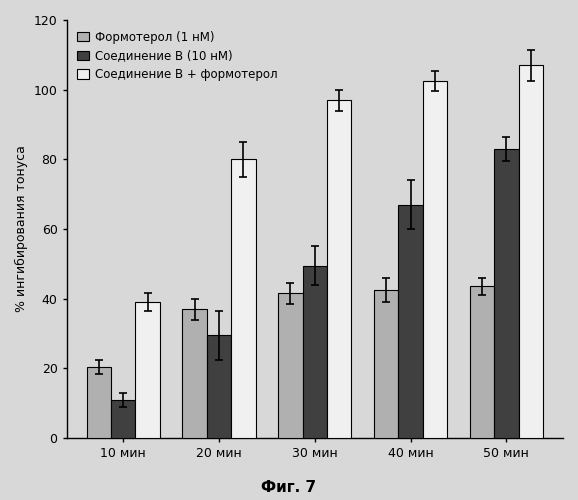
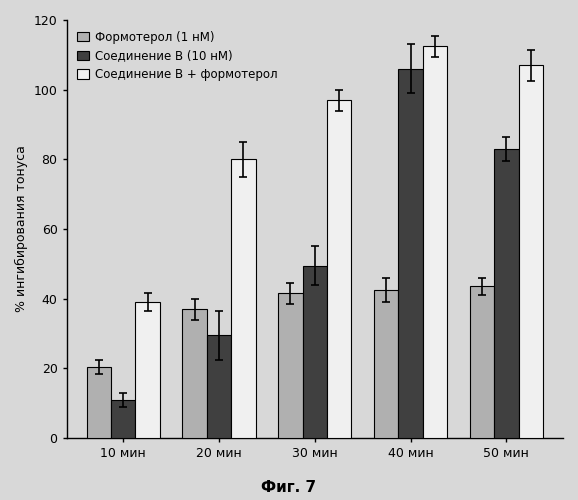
Соединение В (10 нМ)/40 мин: 67.0 -> 106.0
Соединение В + формотерол/40 мин: 102.5 -> 112.5
